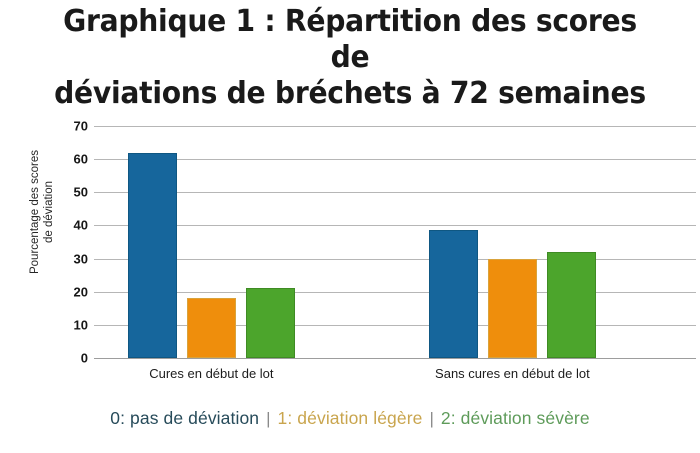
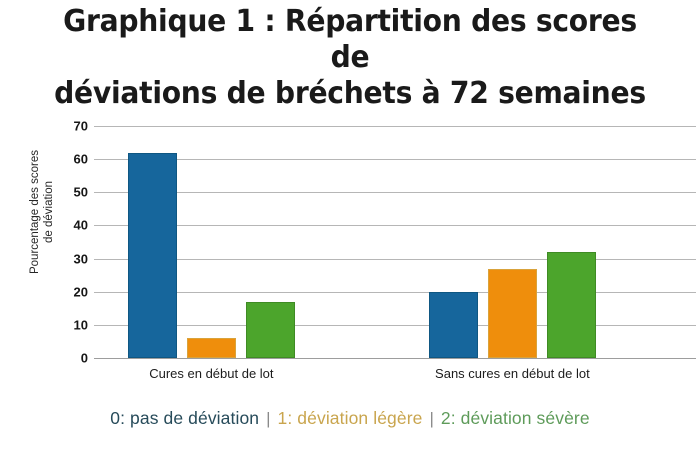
1: déviation légère/Cures en début de lot: 18 -> 6
2: déviation sévère/Cures en début de lot: 21 -> 17
0: pas de déviation/Sans cures en début de lot: 38 -> 20
1: déviation légère/Sans cures en début de lot: 30 -> 27
